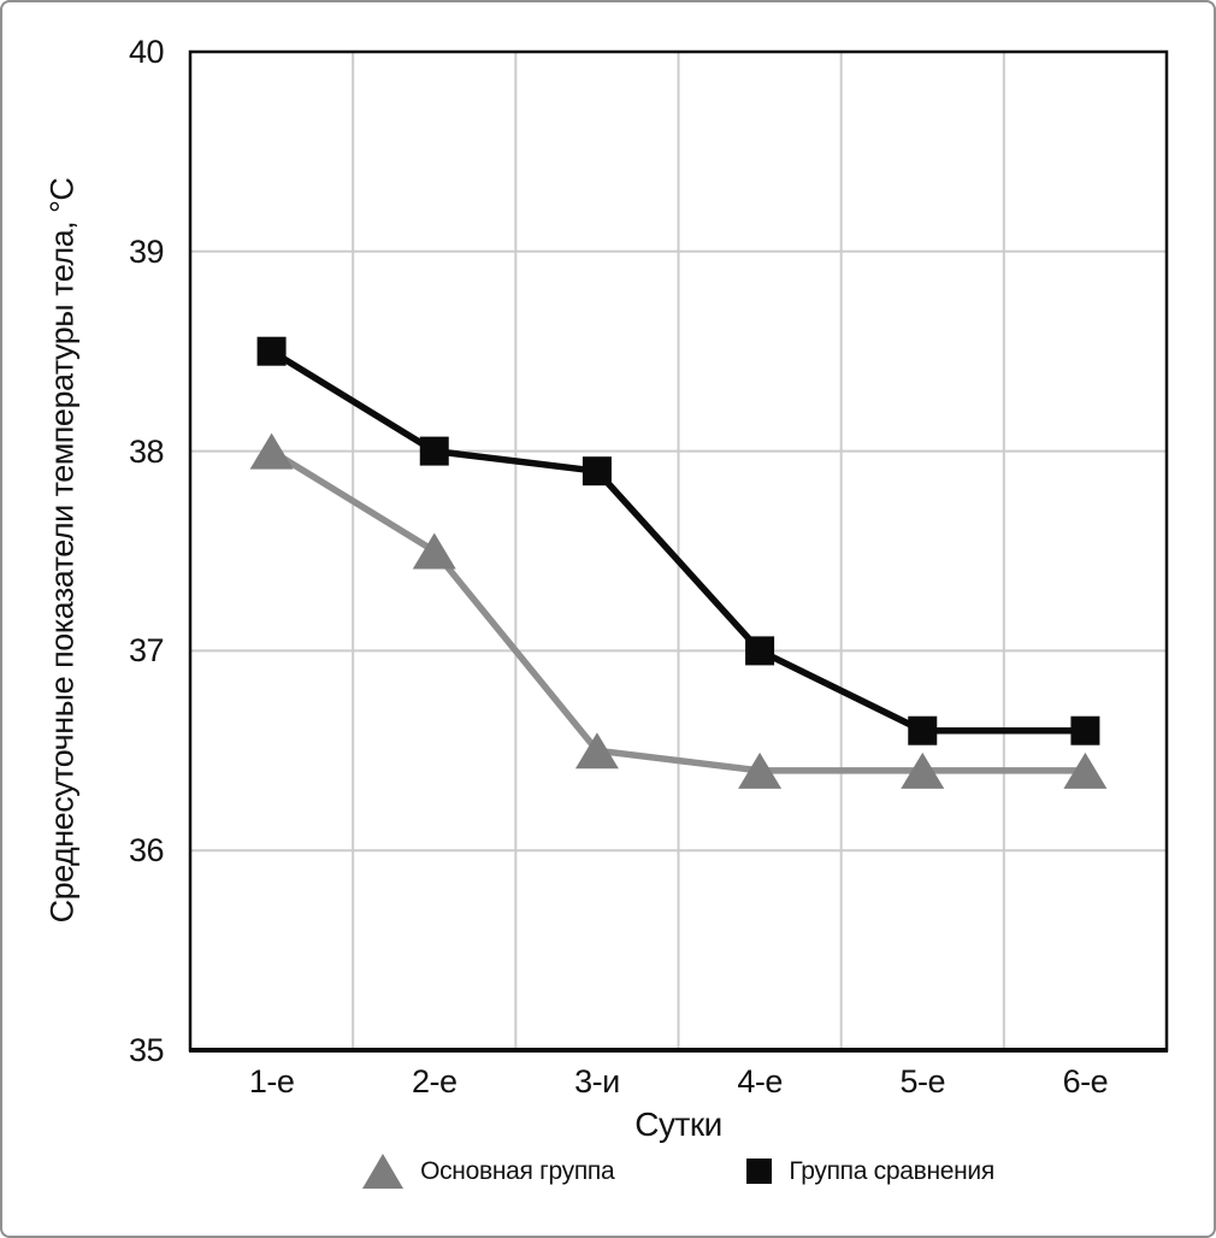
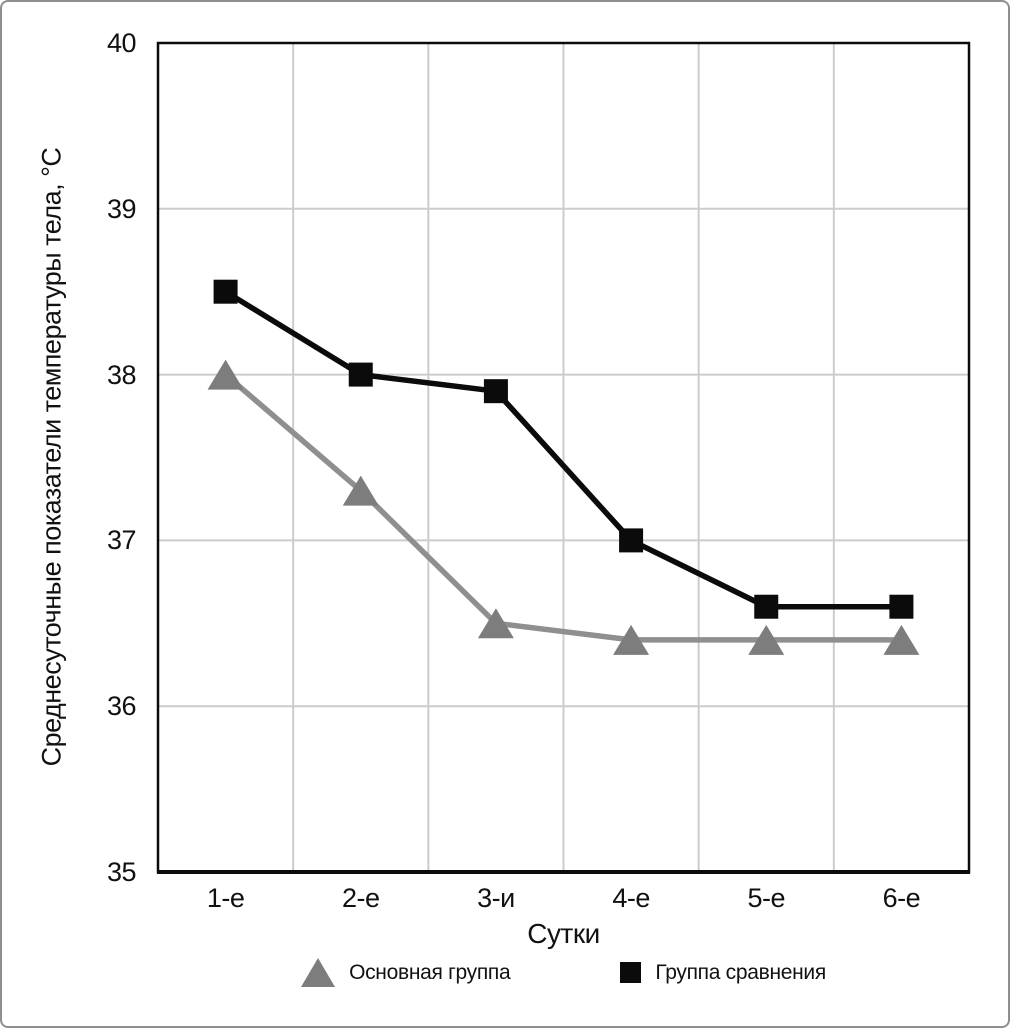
Основная группа/2-е: 37.5 -> 37.3
